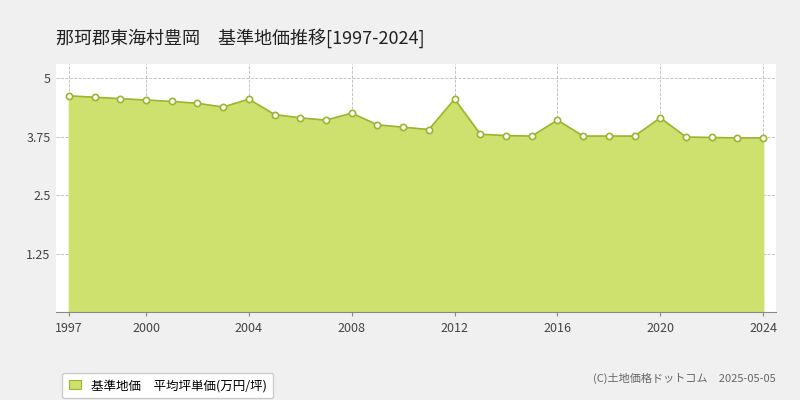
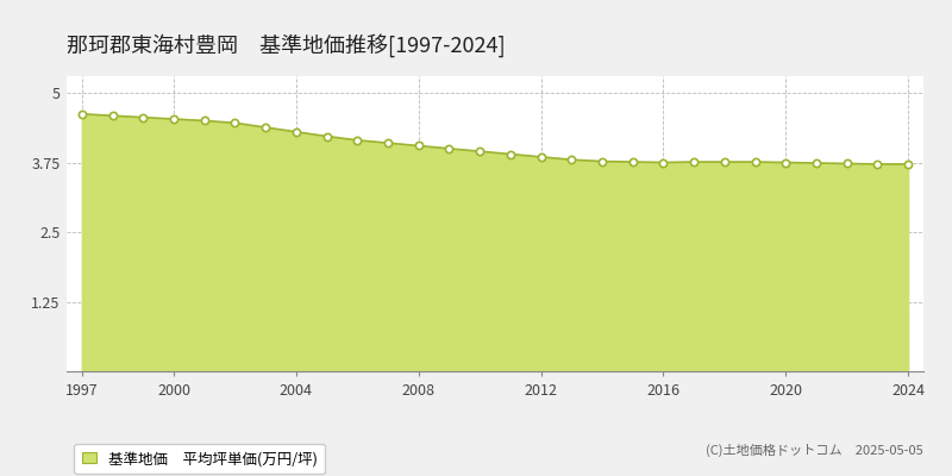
2004: 4.55 -> 4.30
2008: 4.25 -> 4.05
2012: 4.55 -> 3.85
2016: 4.10 -> 3.75
2020: 4.15 -> 3.75
